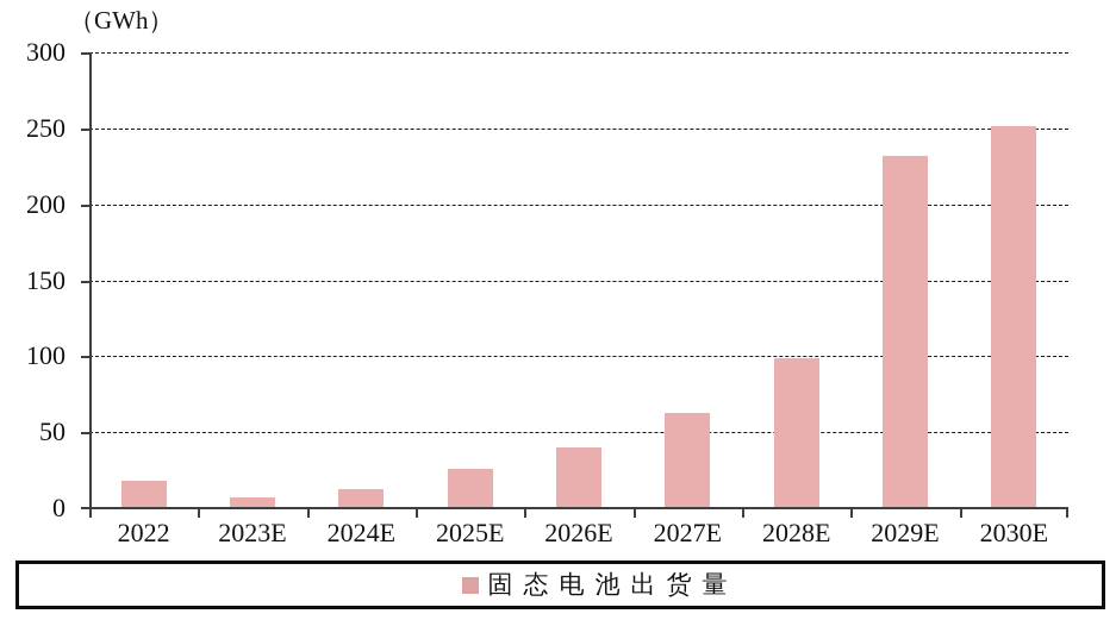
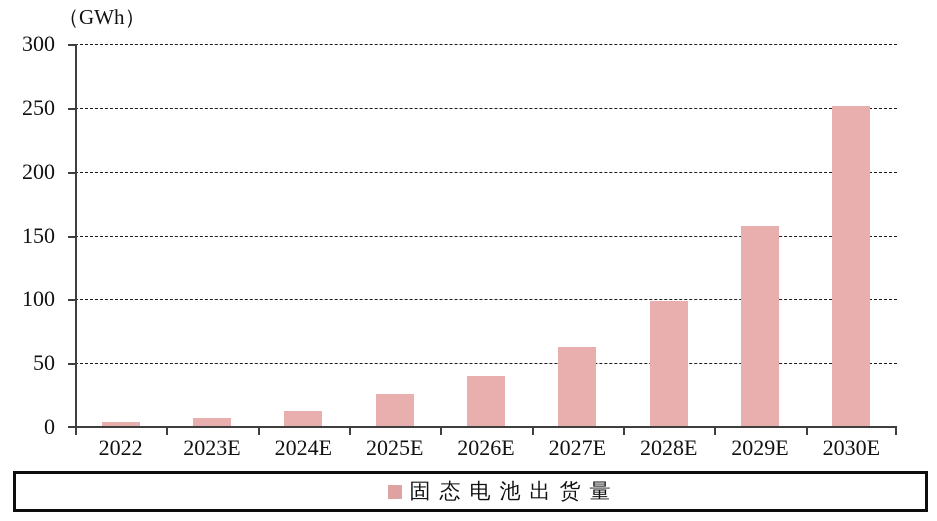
2022: 17 -> 3
2029E: 231 -> 157
